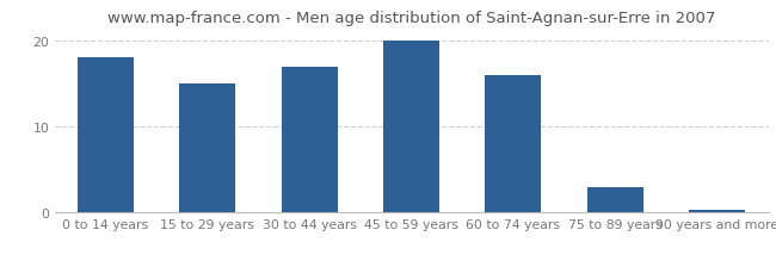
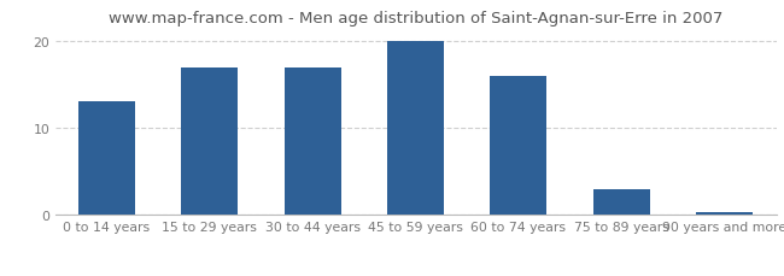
0 to 14 years: 18.0 -> 13.0
15 to 29 years: 15.0 -> 17.0
